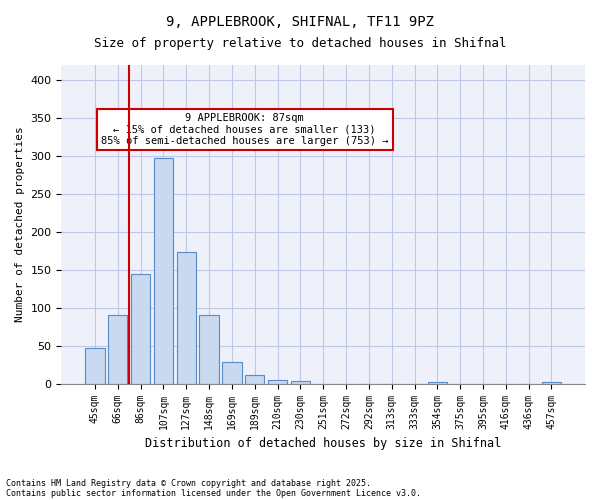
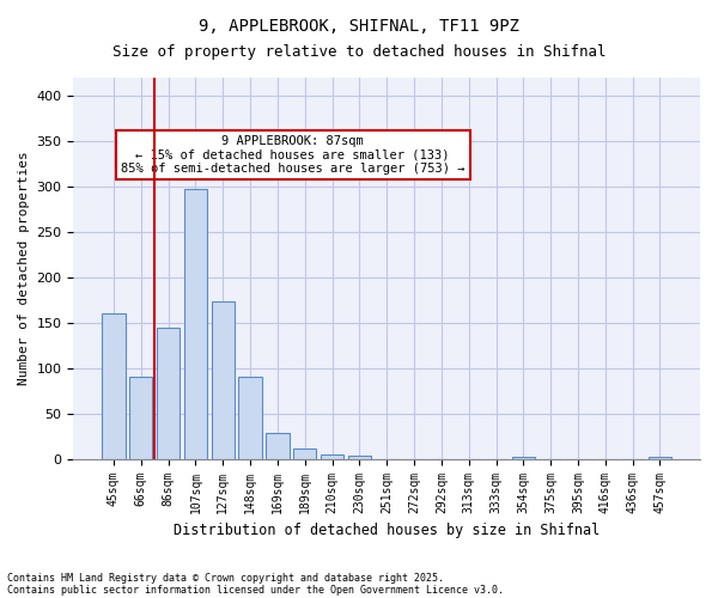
45sqm: 47 -> 160
